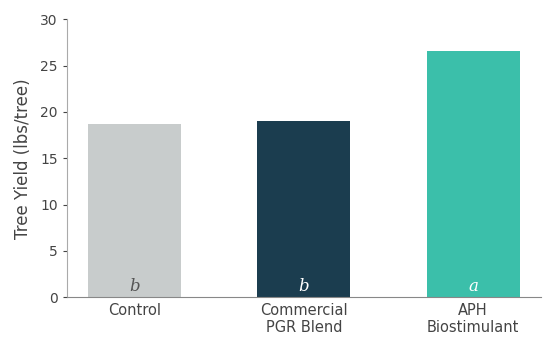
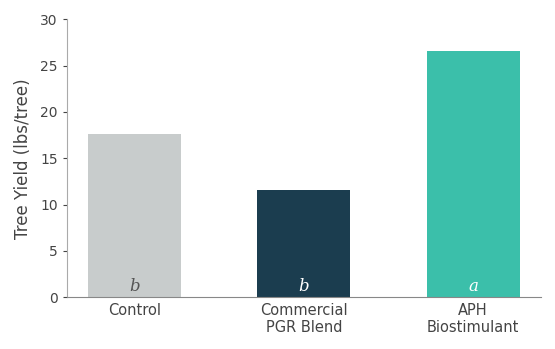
Control: 18.7 -> 17.6
Commercial PGR Blend: 19.0 -> 11.6
